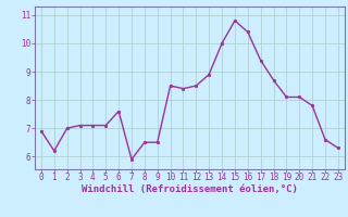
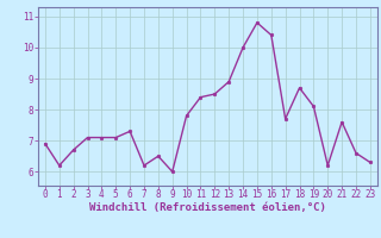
2: 7.0 -> 6.7
6: 7.6 -> 7.3
7: 5.9 -> 6.2
9: 6.5 -> 6.0
10: 8.5 -> 7.8
17: 9.4 -> 7.7
20: 8.1 -> 6.2
21: 7.8 -> 7.6
